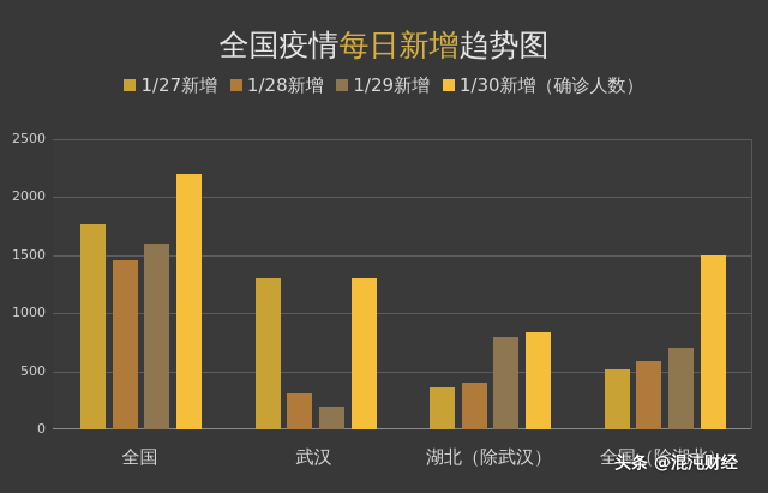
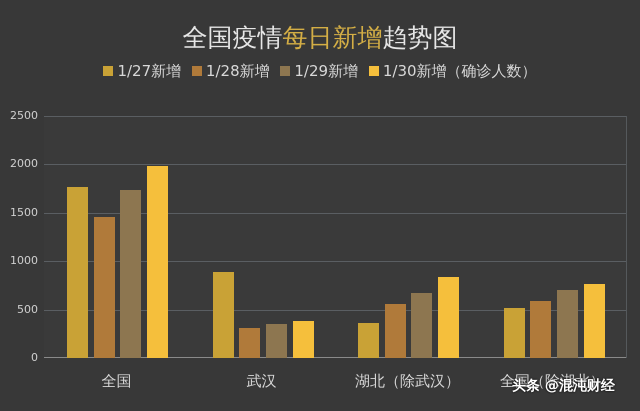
1/29新增/全国: 1600 -> 1700
1/30新增（确诊人数）/全国: 2200 -> 2000
1/27新增/武汉: 1300 -> 900
1/29新增/武汉: 200 -> 400
1/30新增（确诊人数）/武汉: 1300 -> 400
1/28新增/湖北（除武汉）: 400 -> 600
1/29新增/湖北（除武汉）: 800 -> 700
1/30新增（确诊人数）/全国（除湖北）: 1500 -> 800
